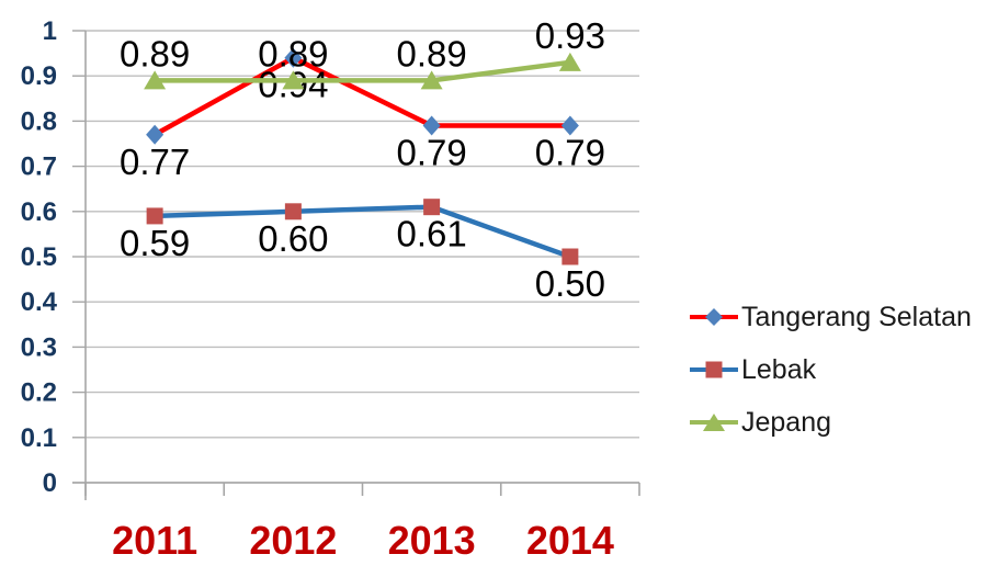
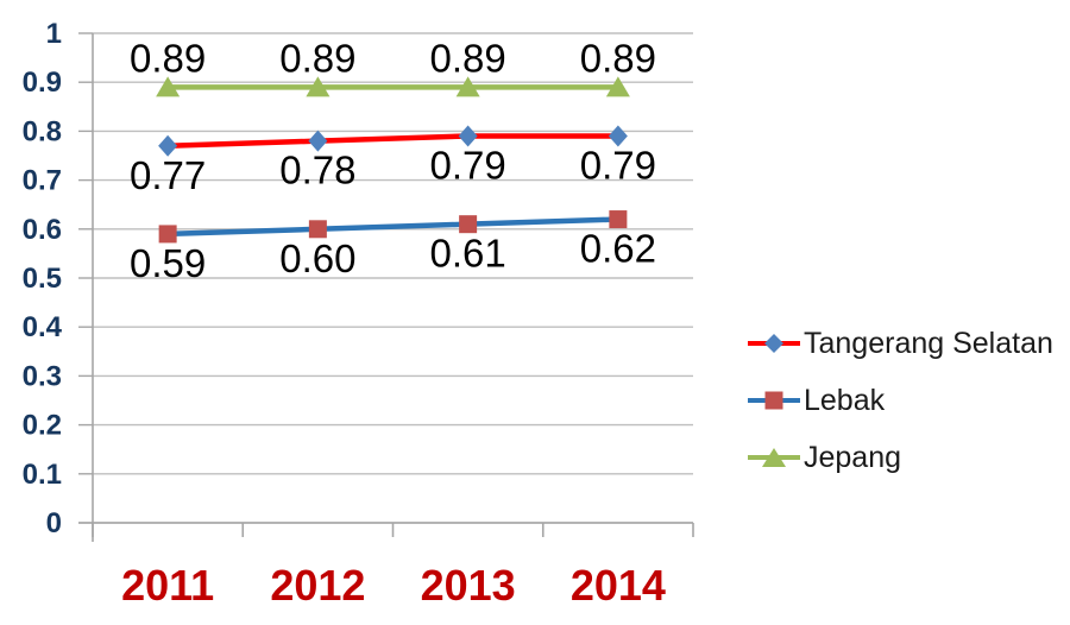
Tangerang Selatan/2012: 0.94 -> 0.78
Lebak/2014: 0.50 -> 0.62
Jepang/2014: 0.93 -> 0.89
